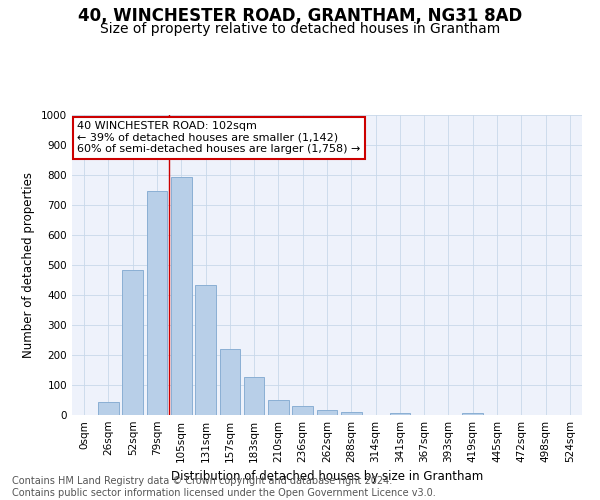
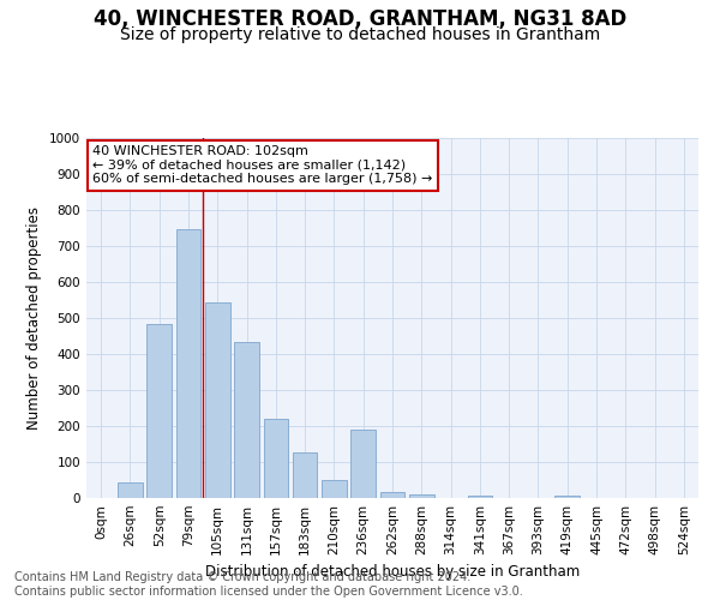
105sqm: 795 -> 545
236sqm: 29 -> 190
